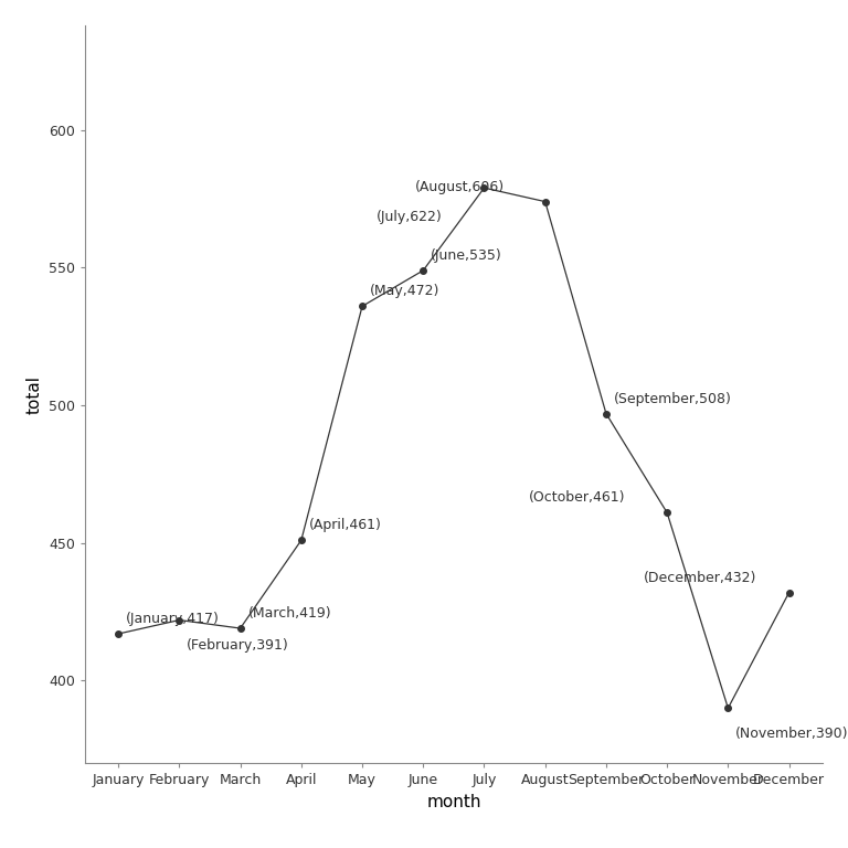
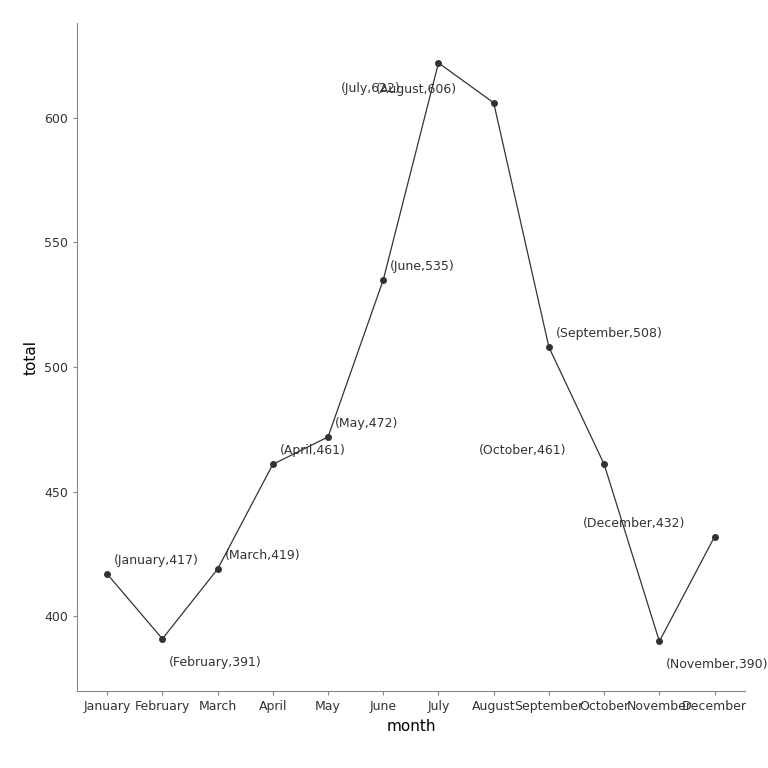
February: 422 -> 391
April: 451 -> 461
May: 536 -> 472
June: 549 -> 535
July: 579 -> 622
August: 574 -> 606
September: 497 -> 508
